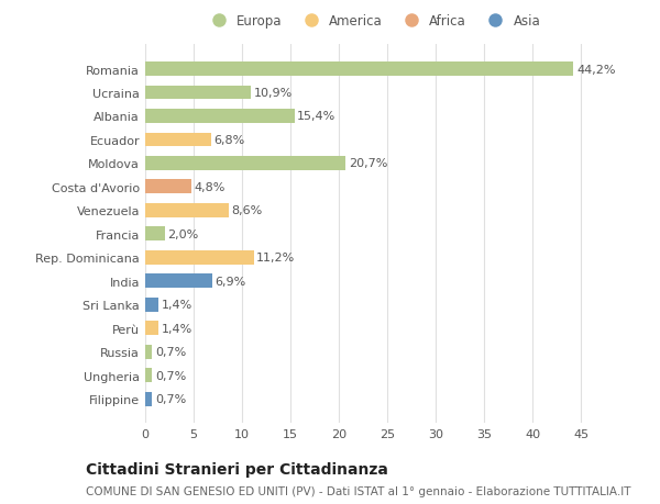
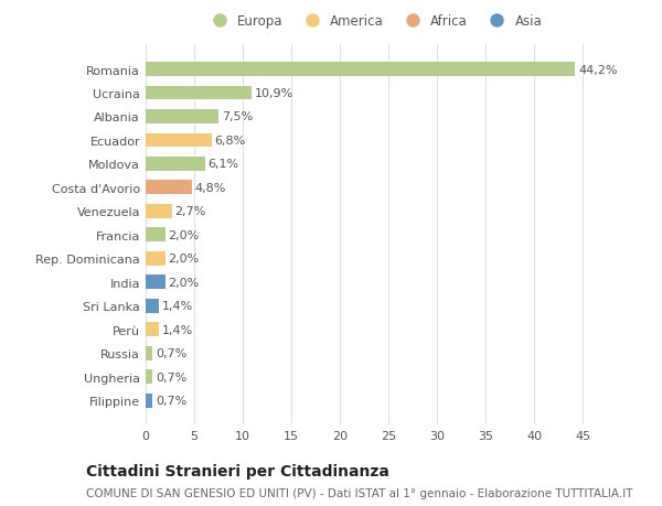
Albania: 15,4% -> 7,5%
Moldova: 20,7% -> 6,1%
Venezuela: 8,6% -> 2,7%
Rep. Dominicana: 11,2% -> 2,0%
India: 6,9% -> 2,0%
